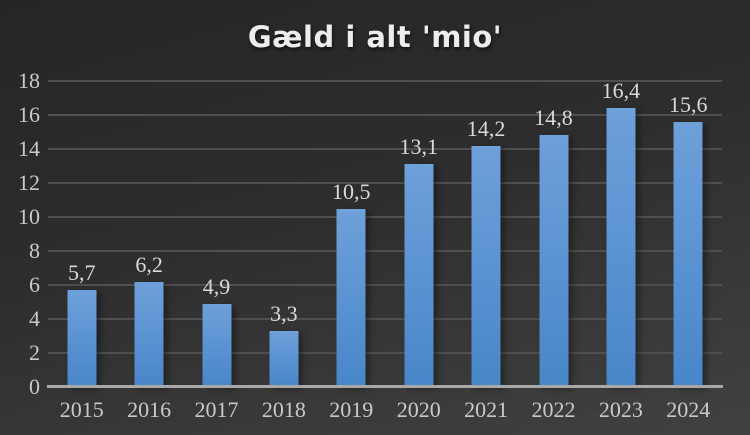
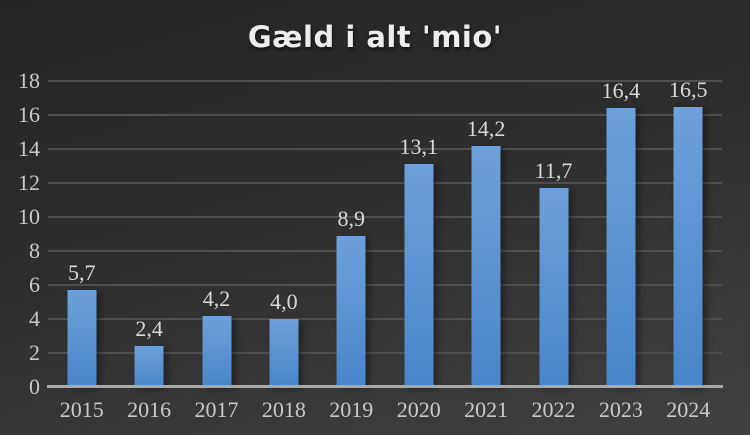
2016: 6,2 -> 2,4
2017: 4,9 -> 4,2
2018: 3,3 -> 4,0
2019: 10,5 -> 8,9
2022: 14,8 -> 11,7
2024: 15,6 -> 16,5
